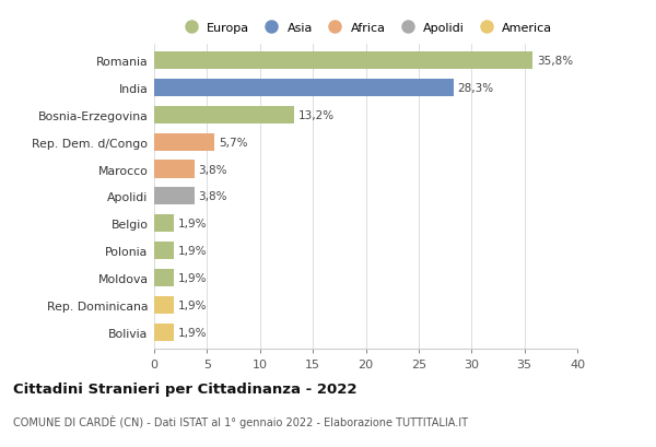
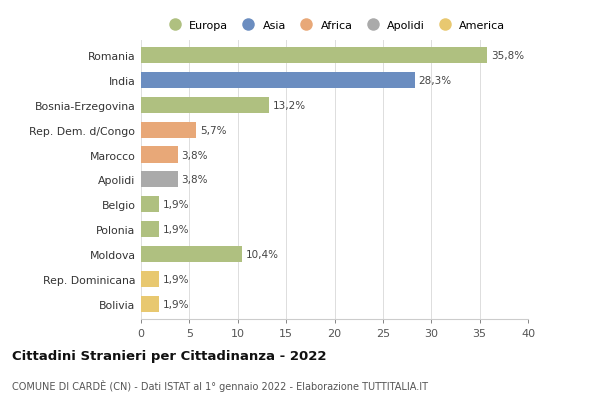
Moldova: 1,9% -> 10,4%
